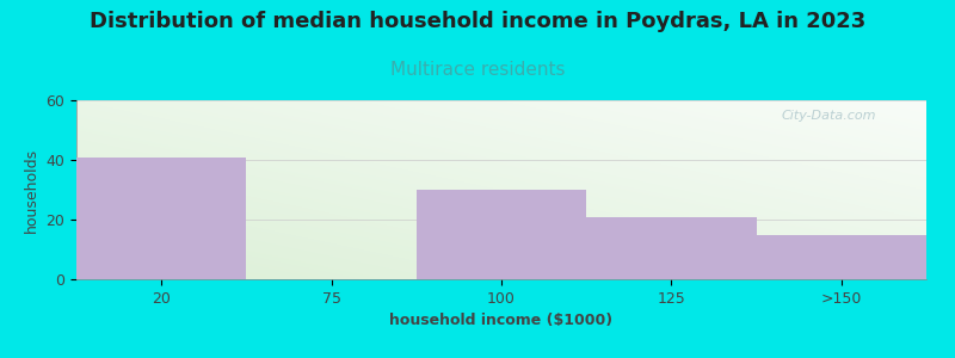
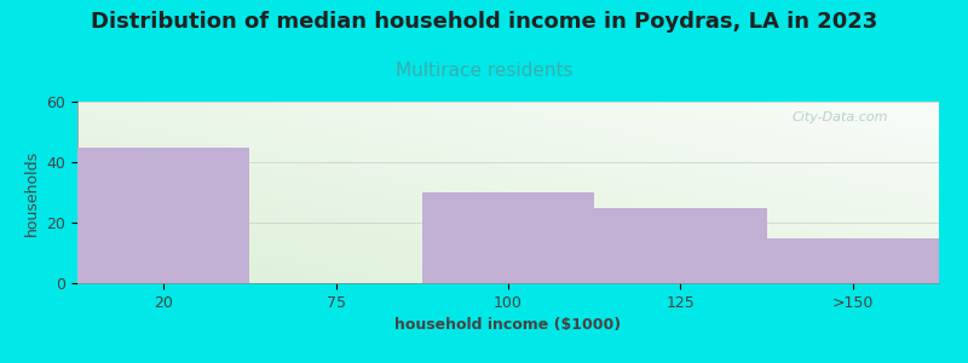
20: 41 -> 45
125: 21 -> 25
